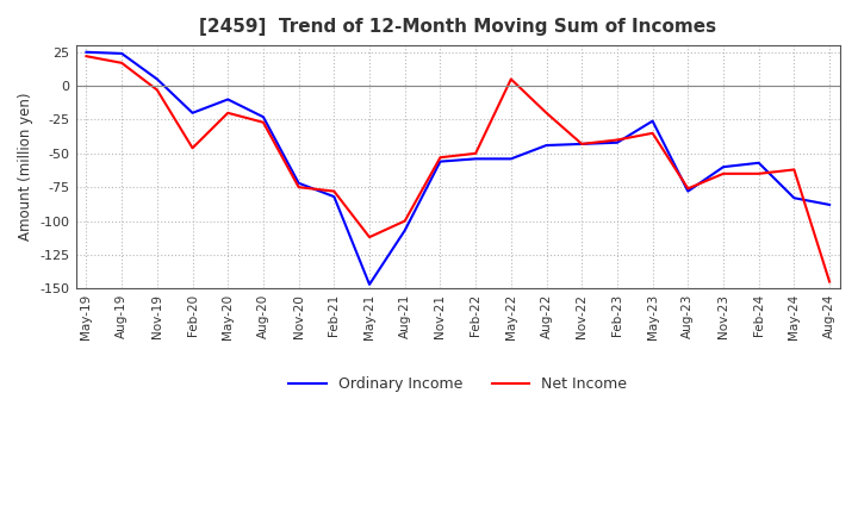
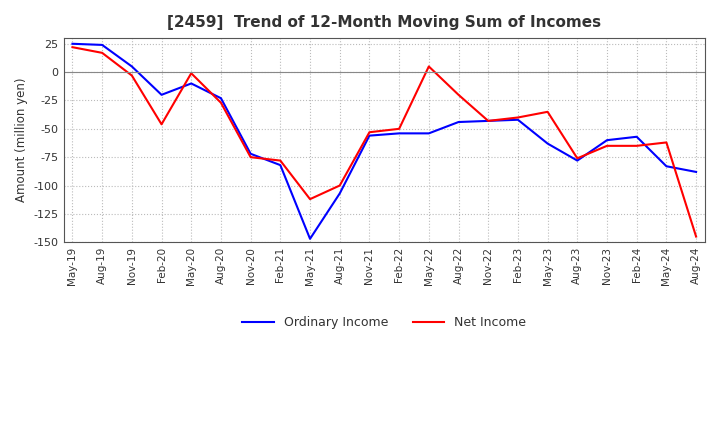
Net Income/May-20: -20 -> -1
Ordinary Income/May-23: -26 -> -63
